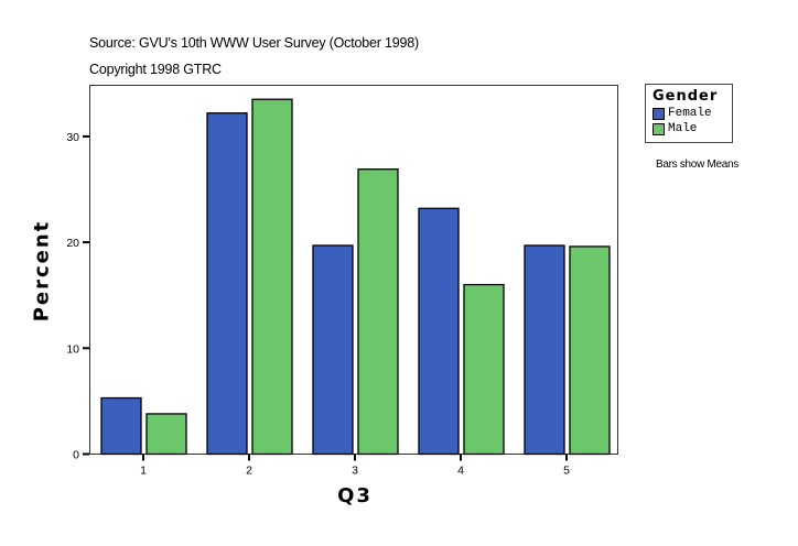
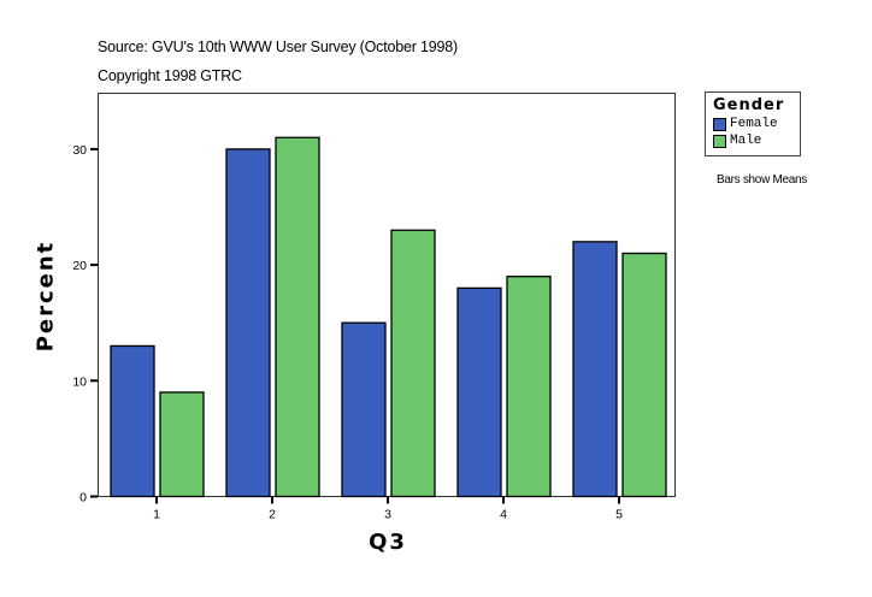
Female/1: 5 -> 13
Male/1: 4 -> 9
Female/2: 32 -> 30
Male/2: 34 -> 31
Female/3: 20 -> 15
Male/3: 27 -> 23
Female/4: 23 -> 18
Male/4: 16 -> 19
Female/5: 20 -> 22
Male/5: 20 -> 21
